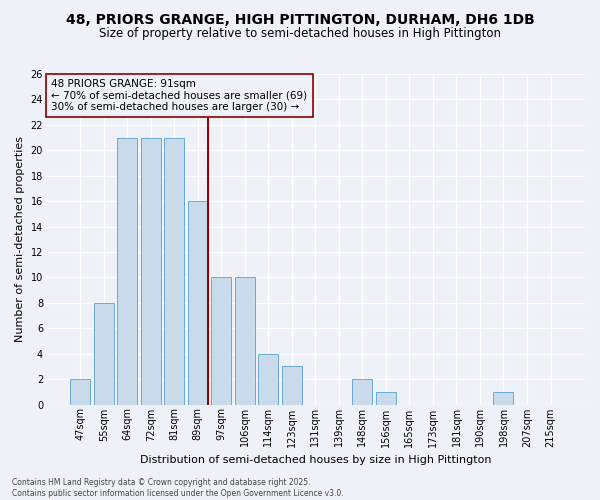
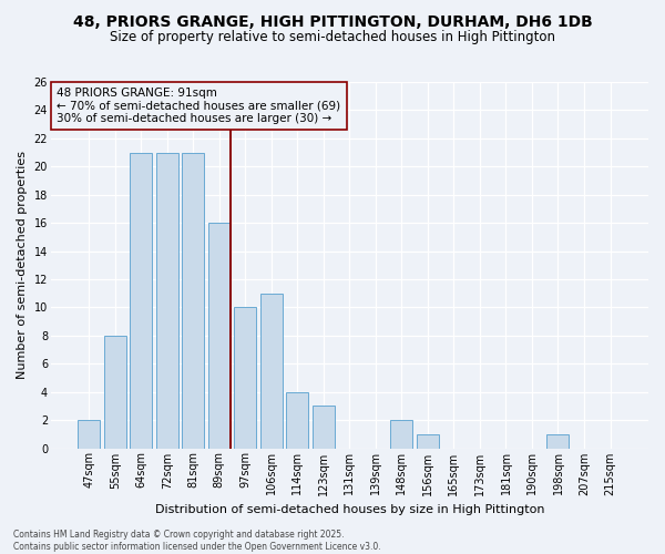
106sqm: 10 -> 11
